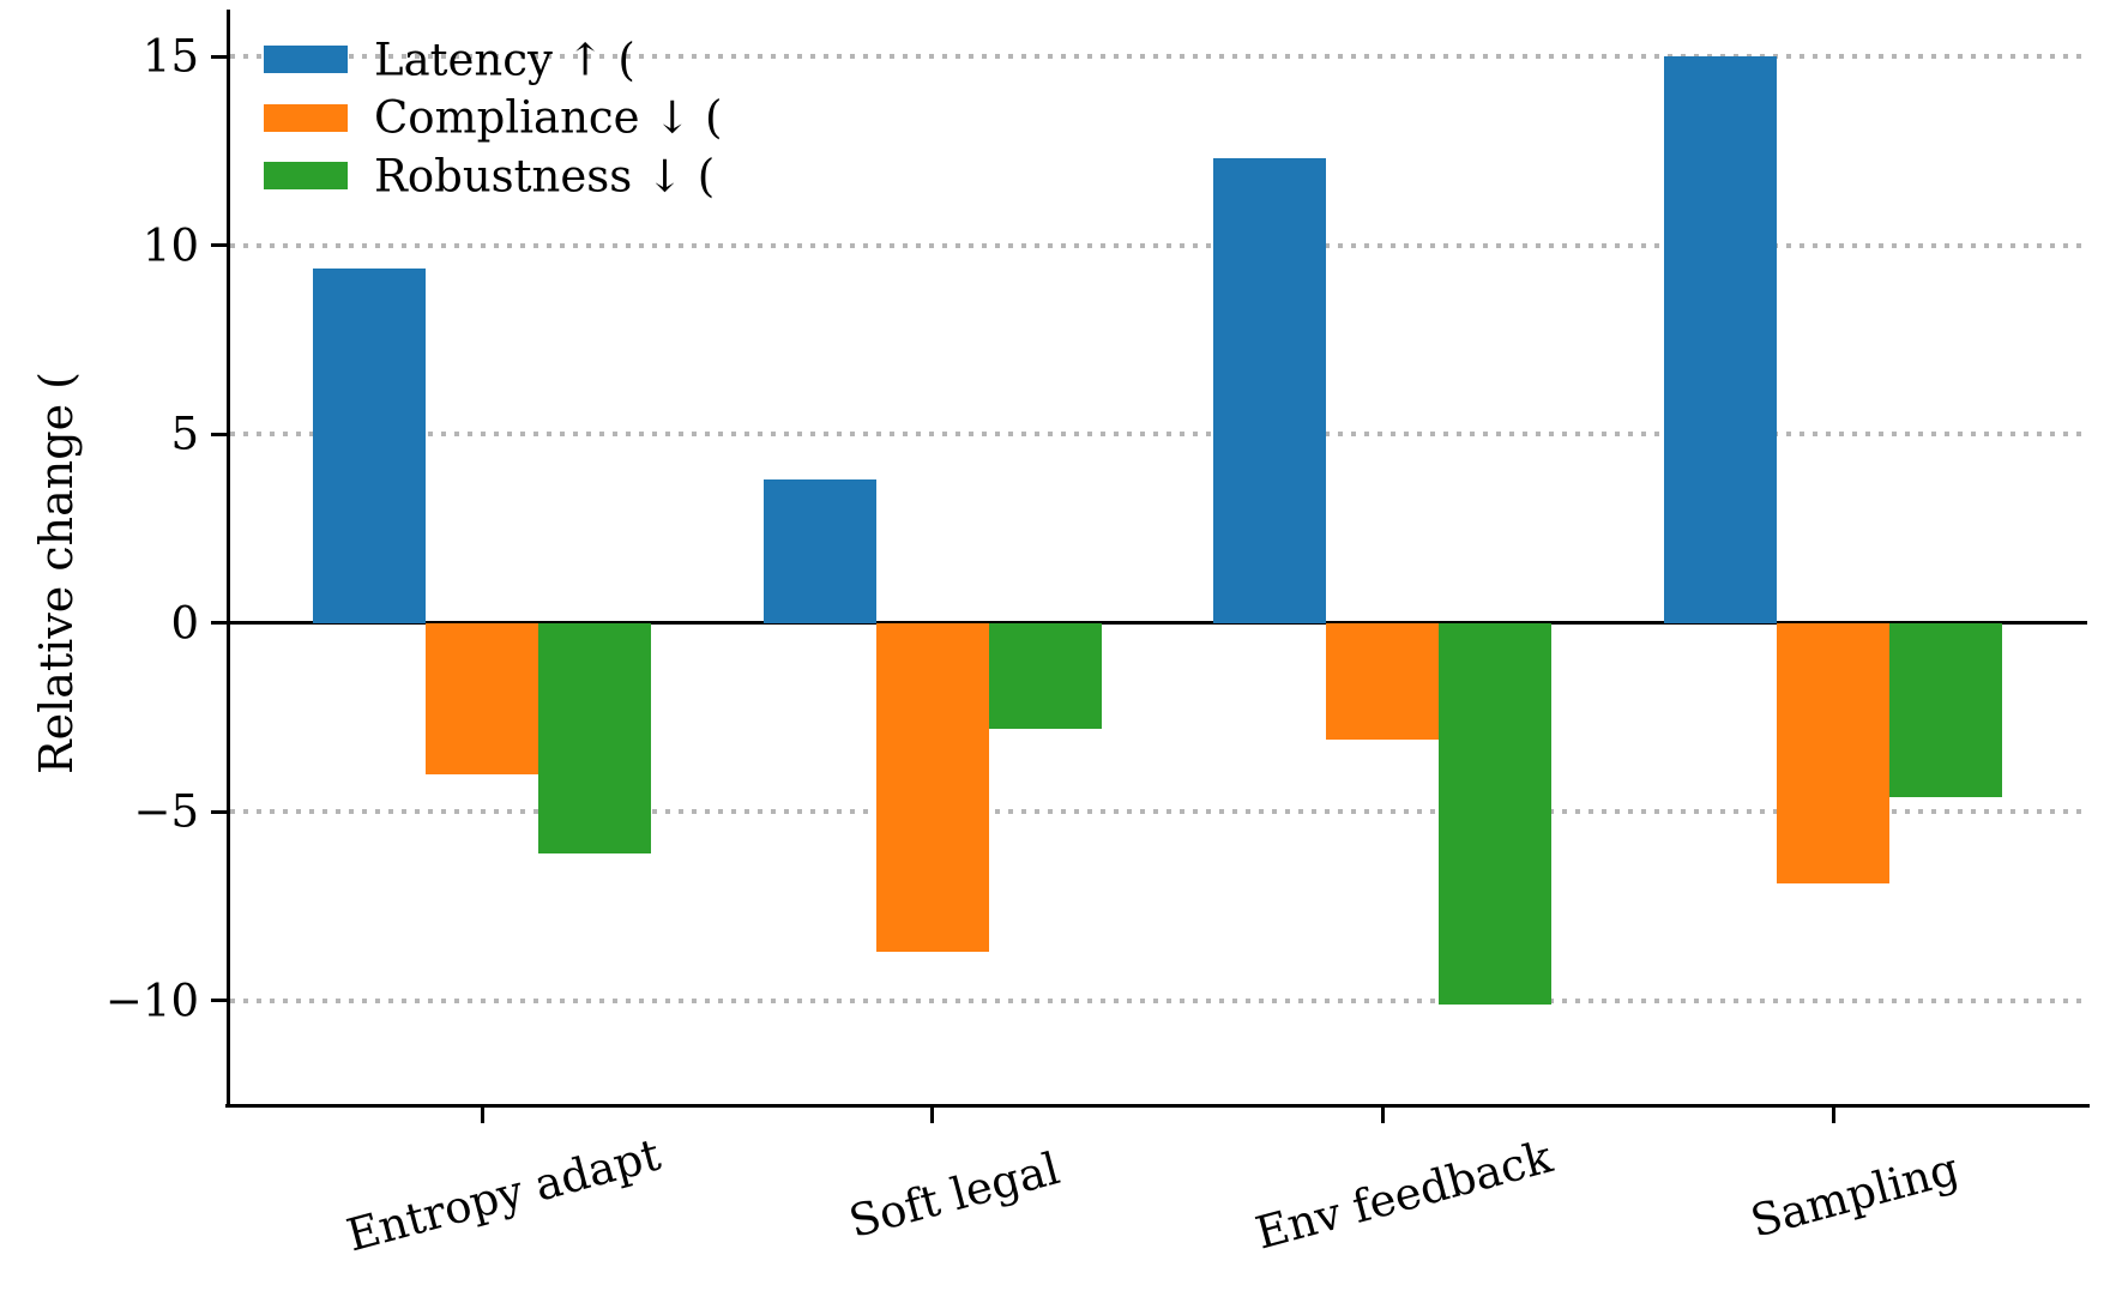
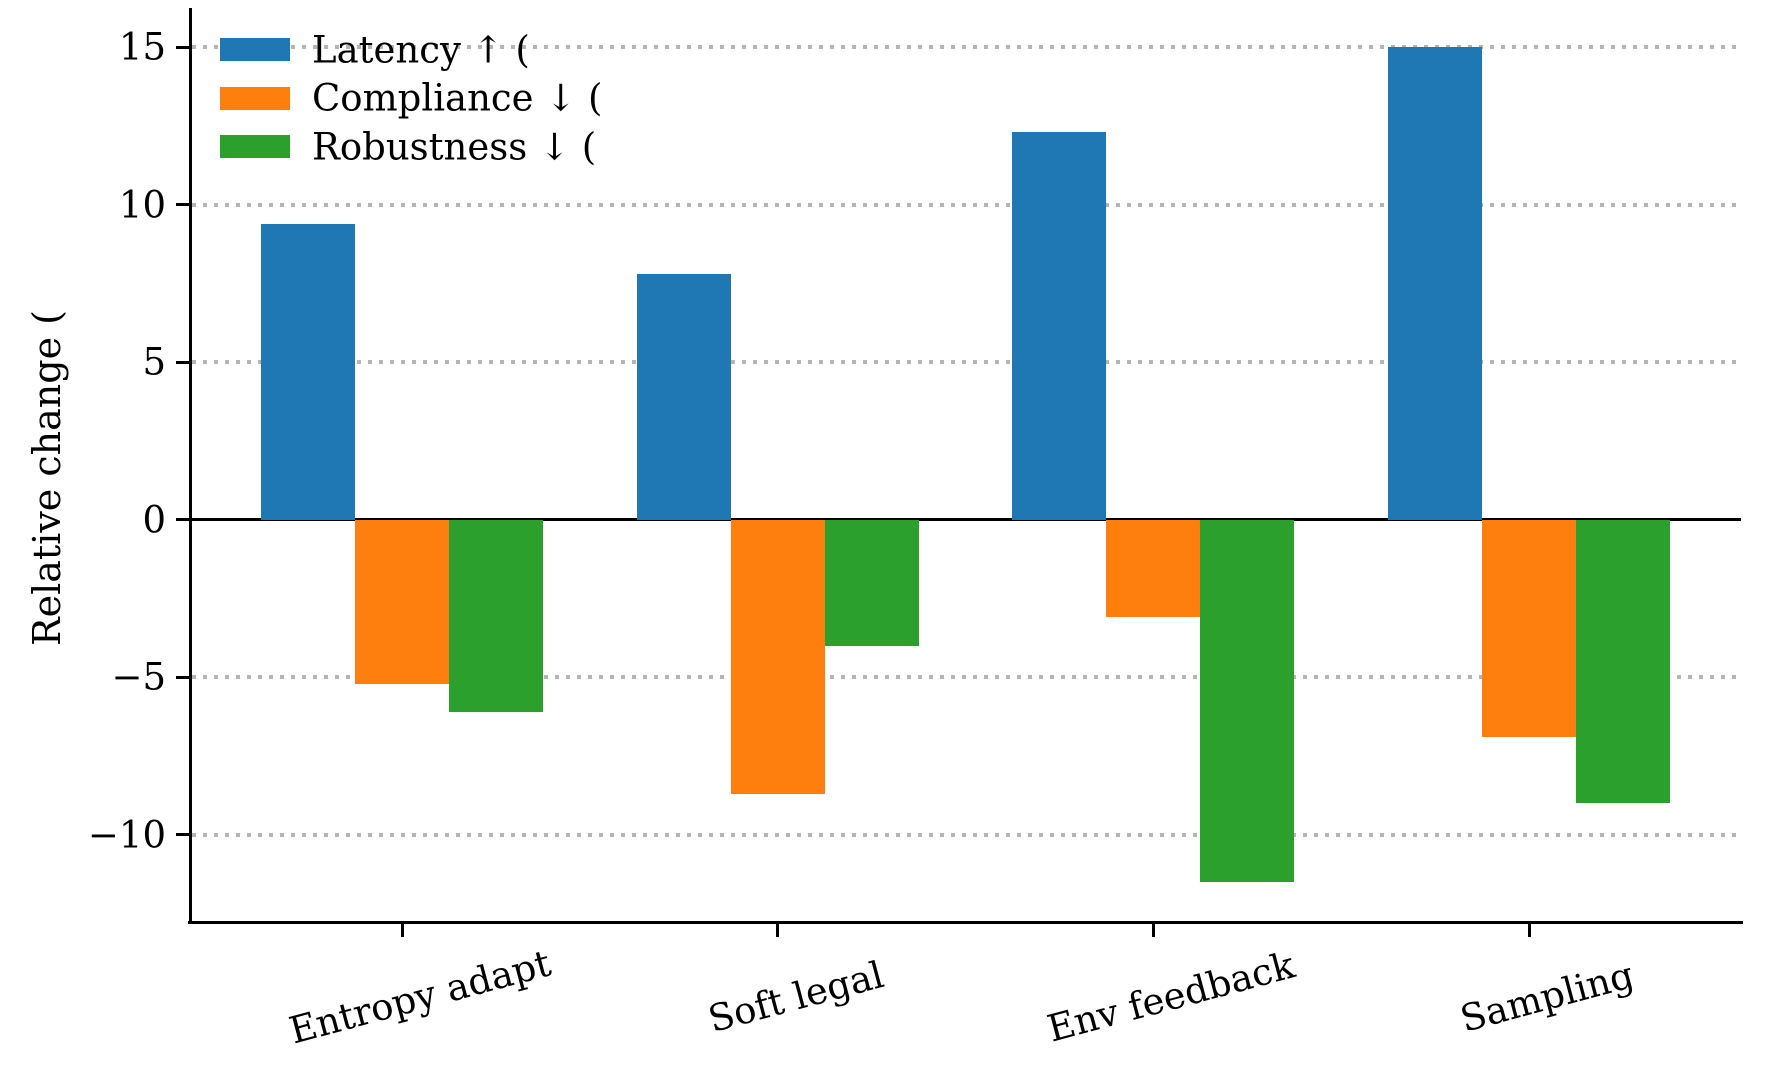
Compliance ↓ (/Entropy adapt: -4.0 -> -5.2
Latency ↑ (/Soft legal: 3.8 -> 7.8
Robustness ↓ (/Soft legal: -2.8 -> -4.0
Robustness ↓ (/Env feedback: -10.1 -> -11.5
Robustness ↓ (/Sampling: -4.6 -> -9.0
